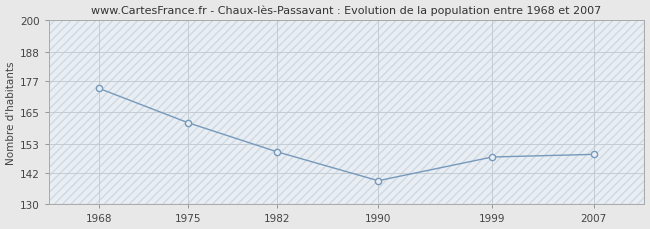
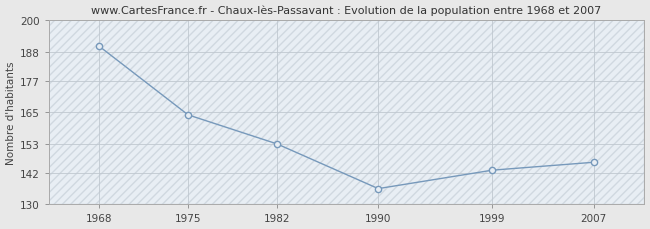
1968: 174 -> 190
1975: 161 -> 164
1982: 150 -> 153
1990: 139 -> 136
1999: 148 -> 143
2007: 149 -> 146
